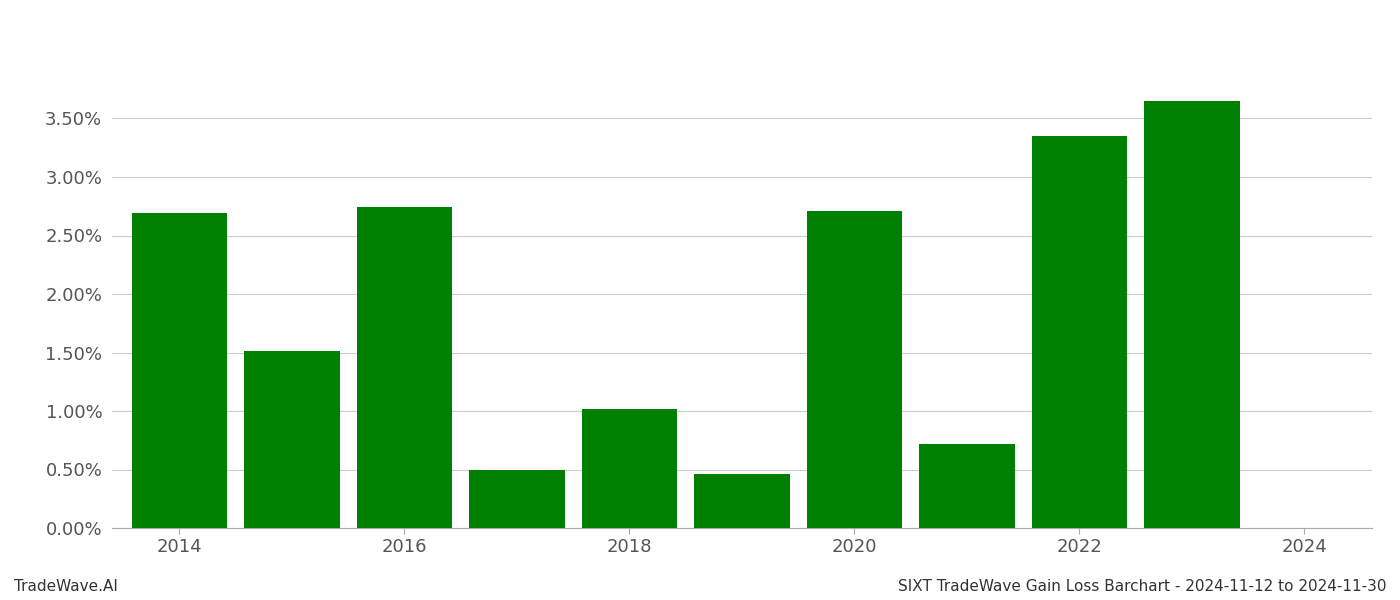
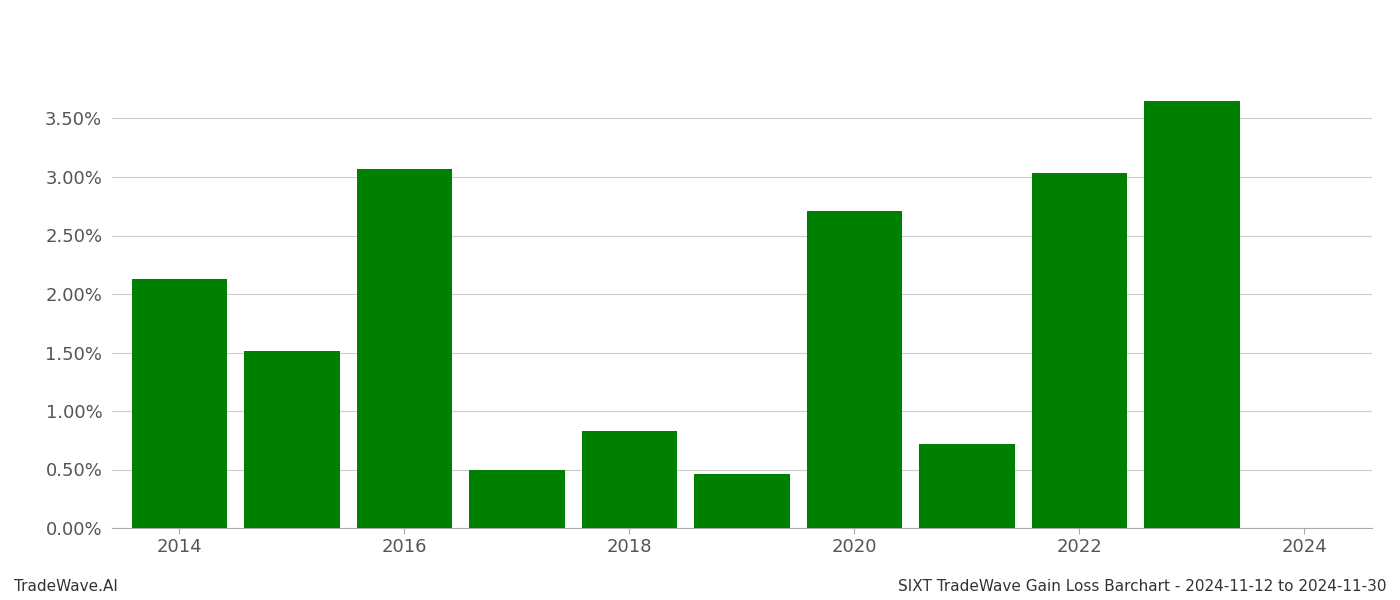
2014: 2.69% -> 2.13%
2016: 2.74% -> 3.07%
2018: 1.02% -> 0.83%
2022: 3.35% -> 3.03%
